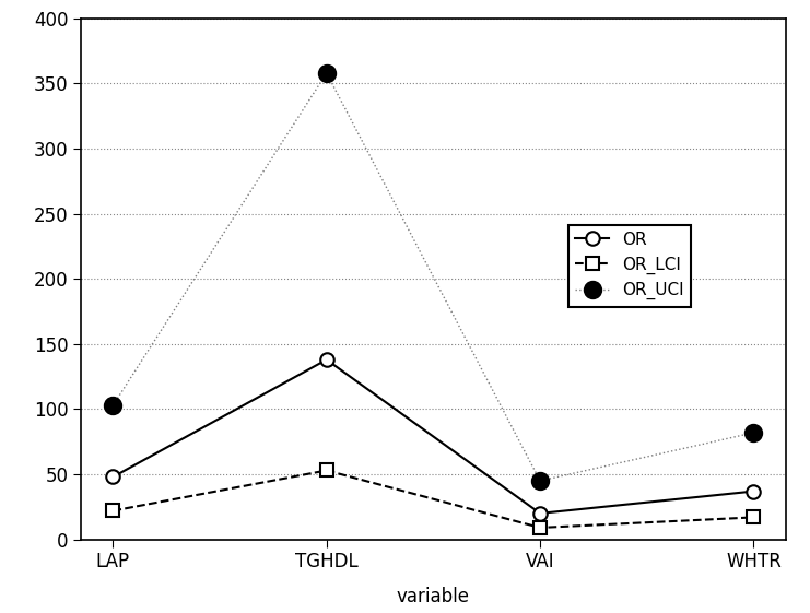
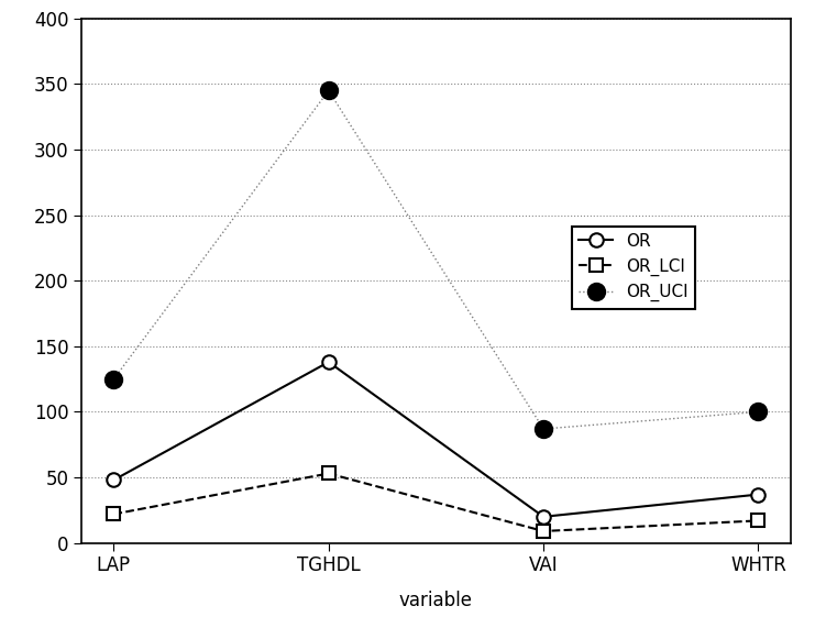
OR_UCI/LAP: 103 -> 125
OR_UCI/TGHDL: 358 -> 345
OR_UCI/VAI: 45 -> 87
OR_UCI/WHTR: 82 -> 100
